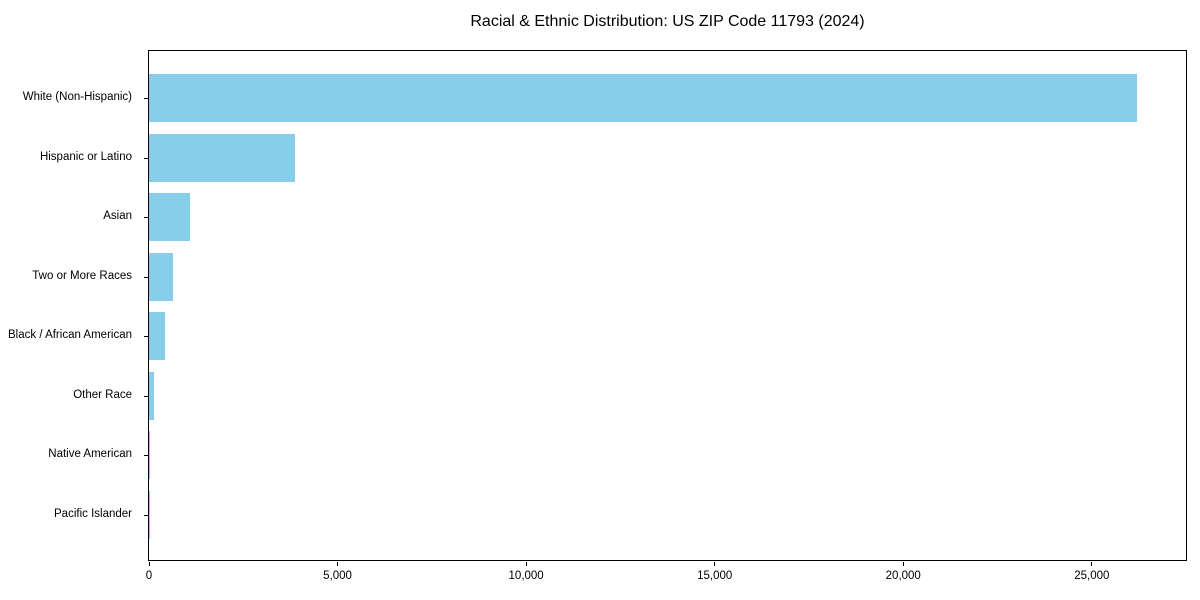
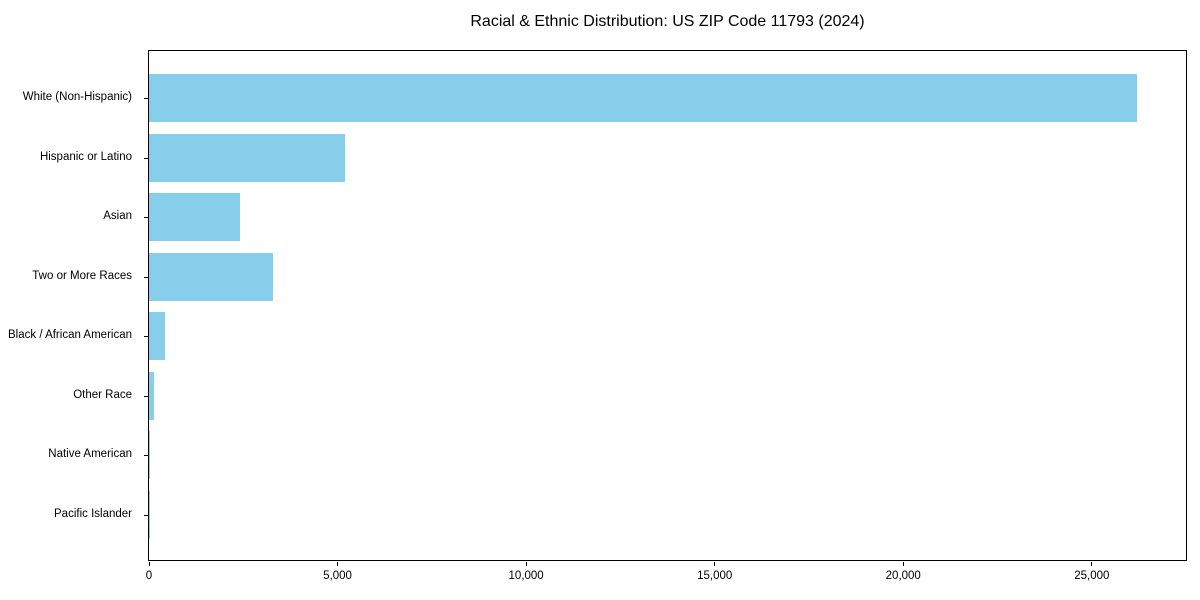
Hispanic or Latino: 3900 -> 5200
Asian: 1100 -> 2400
Two or More Races: 600 -> 3300
